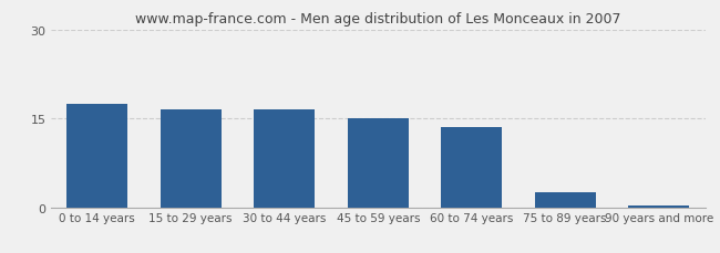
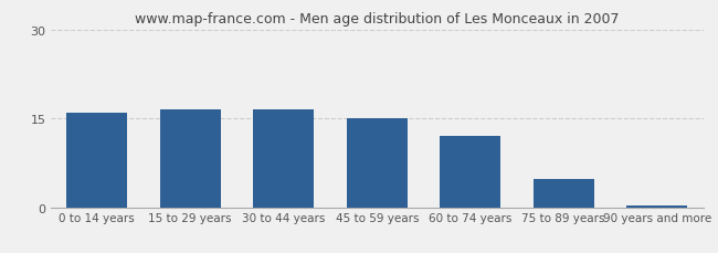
0 to 14 years: 17.5 -> 16.0
60 to 74 years: 13.5 -> 12.0
75 to 89 years: 2.5 -> 4.8
